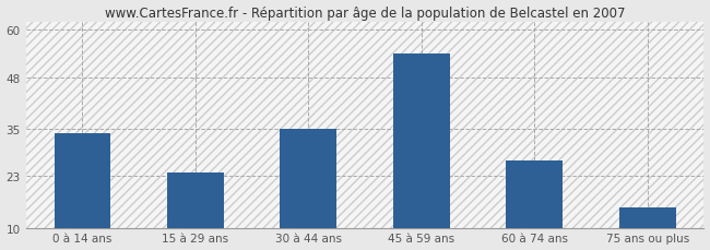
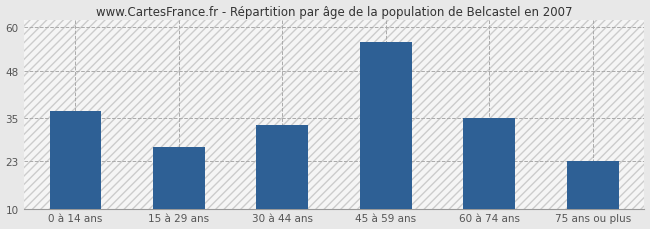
0 à 14 ans: 34 -> 37
15 à 29 ans: 24 -> 27
30 à 44 ans: 35 -> 33
45 à 59 ans: 54 -> 56
60 à 74 ans: 27 -> 35
75 ans ou plus: 15 -> 23
